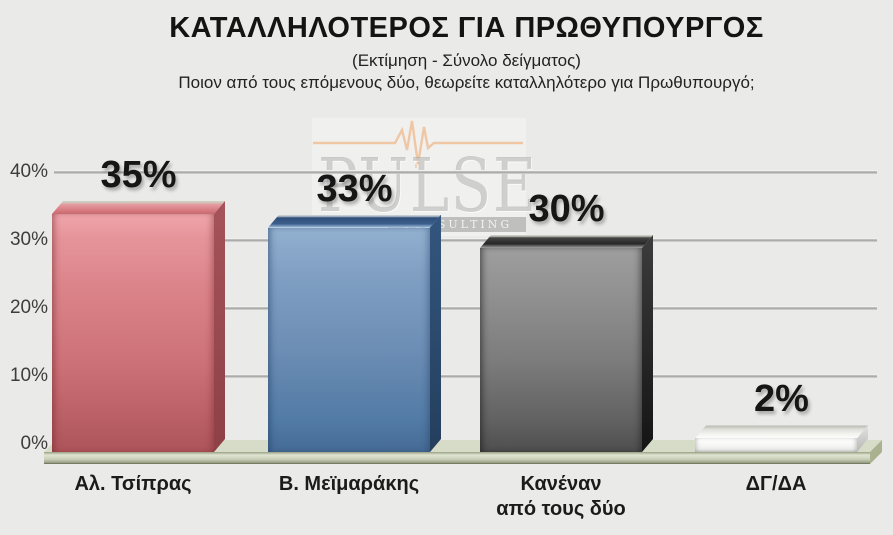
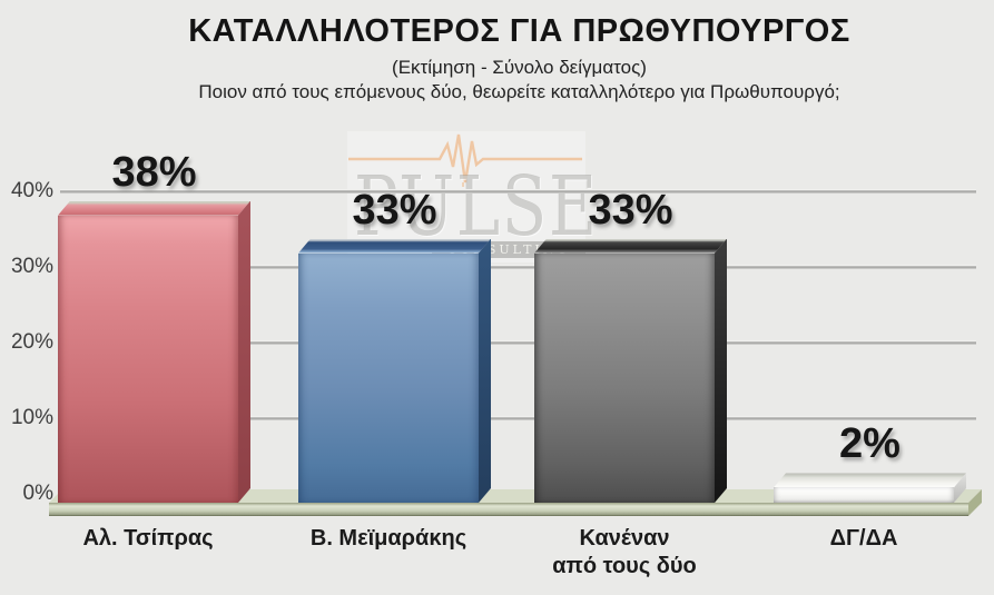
Αλ. Τσίπρας: 35% -> 38%
Κανέναν από τους δύο: 30% -> 33%
